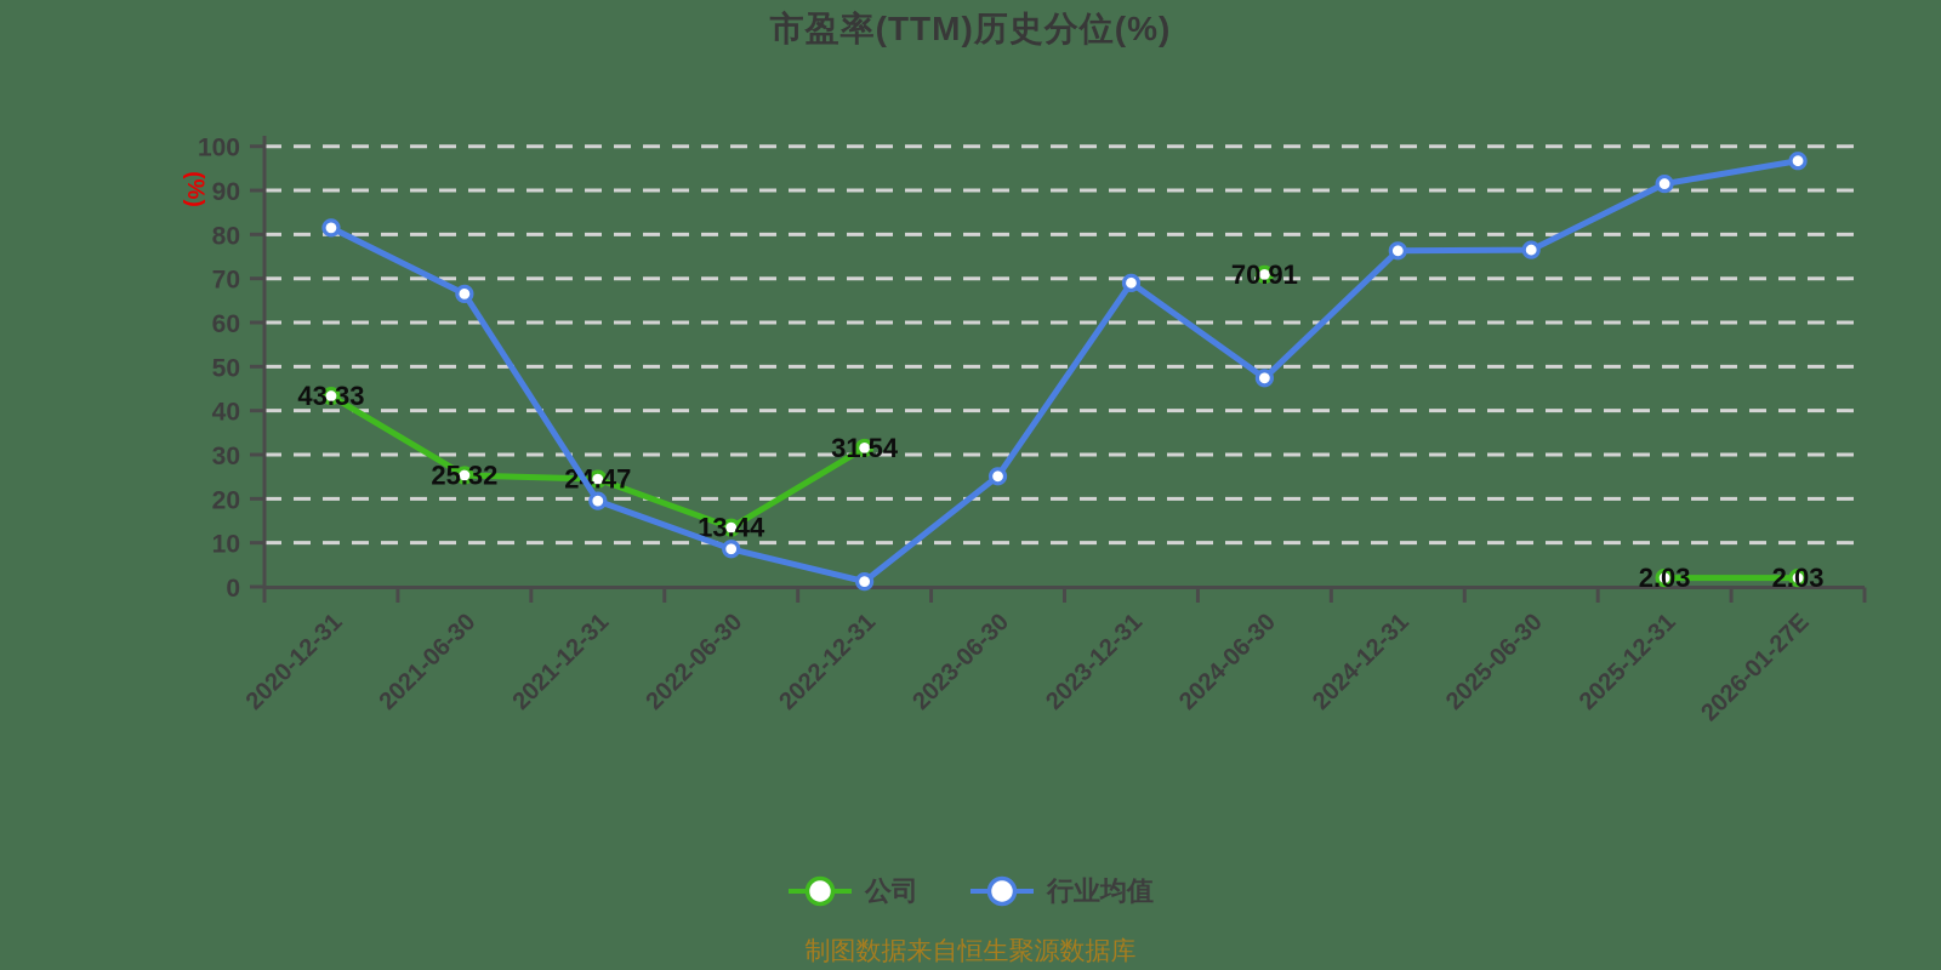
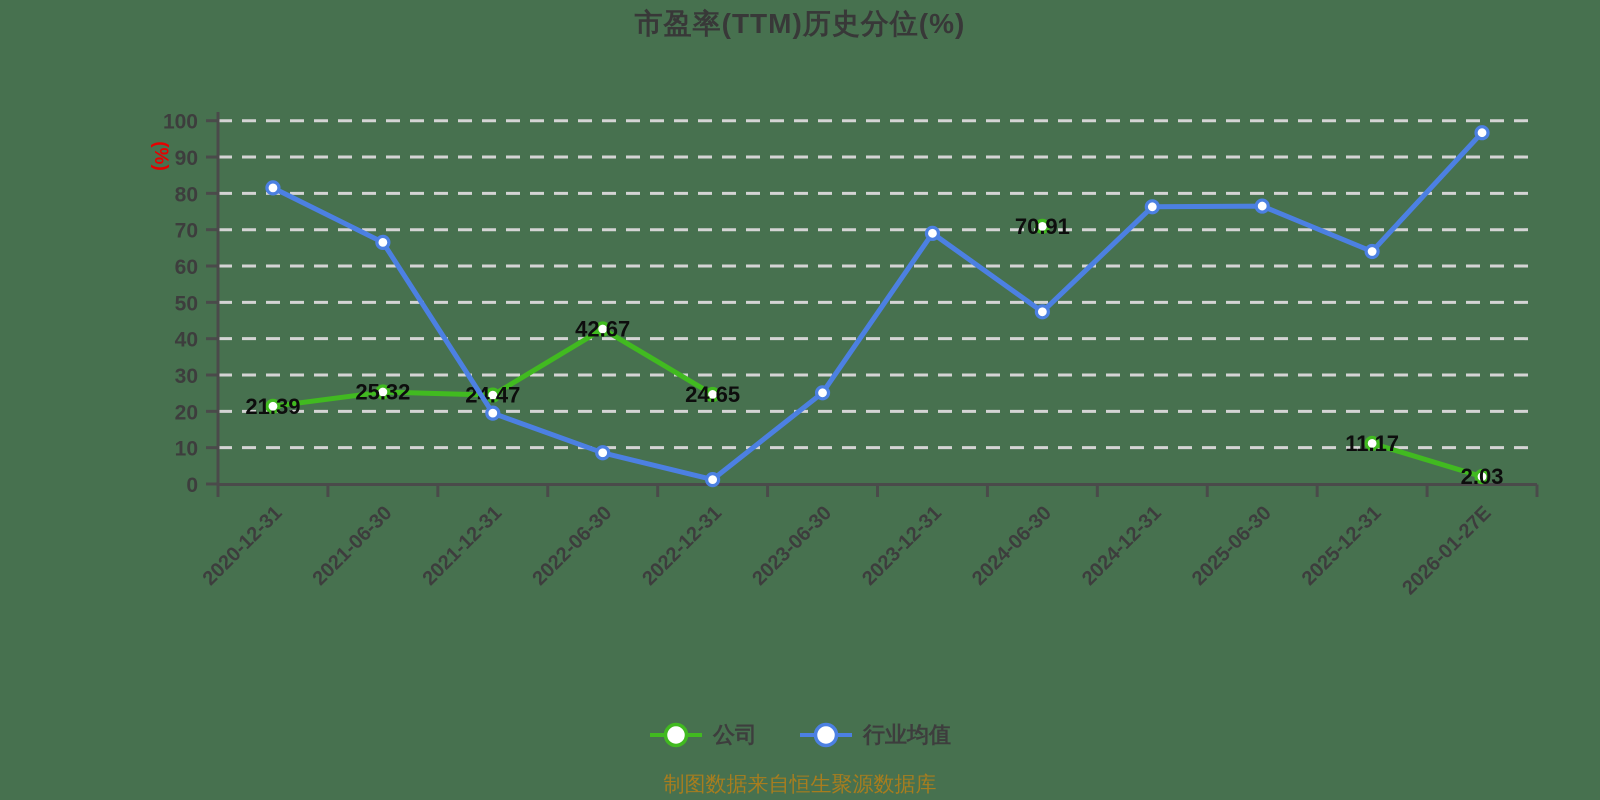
公司/2020-12-31: 43.33 -> 21.39
公司/2022-06-30: 13.44 -> 42.67
公司/2022-12-31: 31.54 -> 24.65
公司/2025-12-31: 2.03 -> 11.17
行业均值/2025-12-31: 92 -> 64
